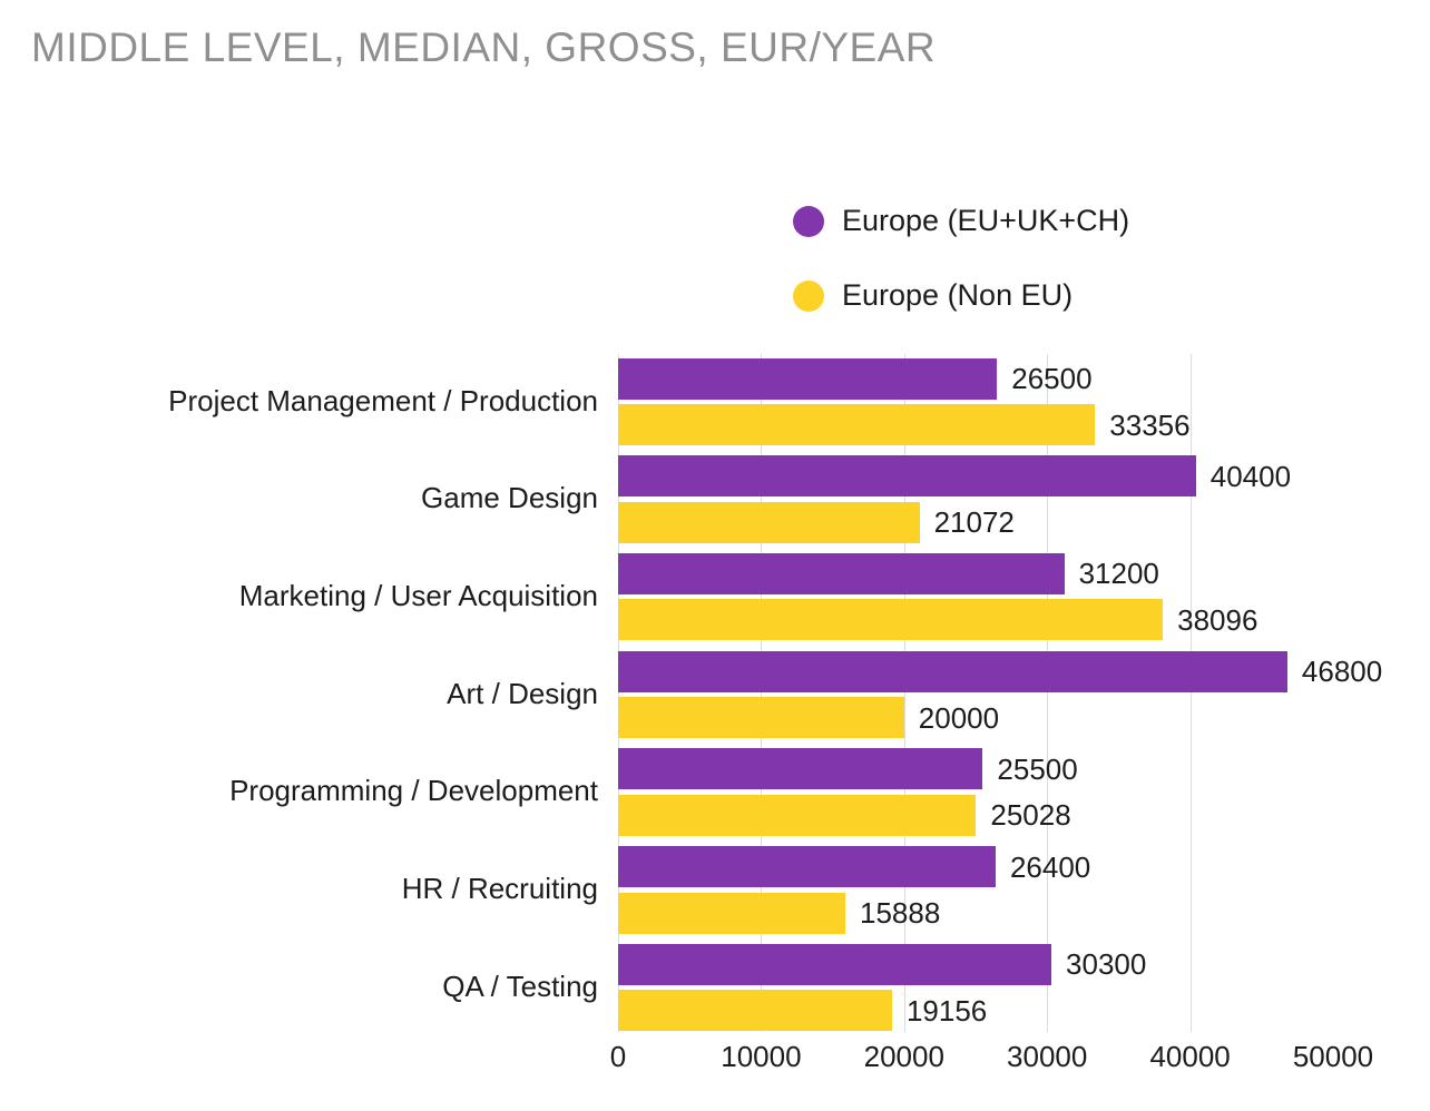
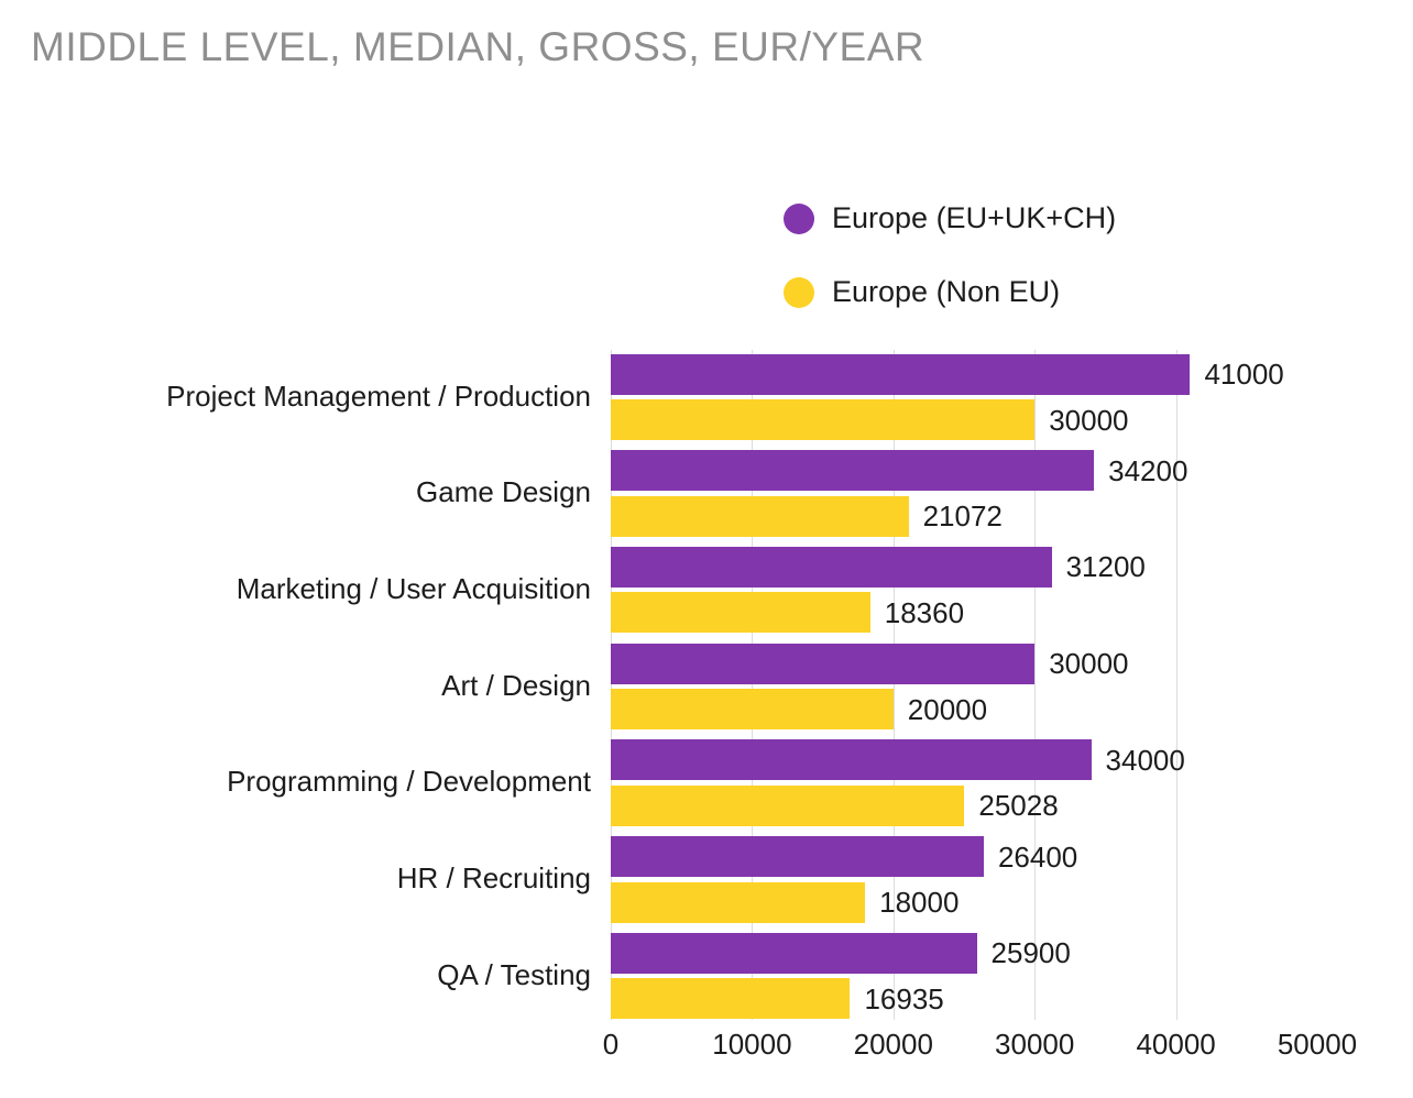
Europe (EU+UK+CH)/Project Management / Production: 26500 -> 41000
Europe (Non EU)/Project Management / Production: 33356 -> 30000
Europe (EU+UK+CH)/Game Design: 40400 -> 34200
Europe (Non EU)/Marketing / User Acquisition: 38096 -> 18360
Europe (EU+UK+CH)/Art / Design: 46800 -> 30000
Europe (EU+UK+CH)/Programming / Development: 25500 -> 34000
Europe (Non EU)/HR / Recruiting: 15888 -> 18000
Europe (EU+UK+CH)/QA / Testing: 30300 -> 25900
Europe (Non EU)/QA / Testing: 19156 -> 16935
